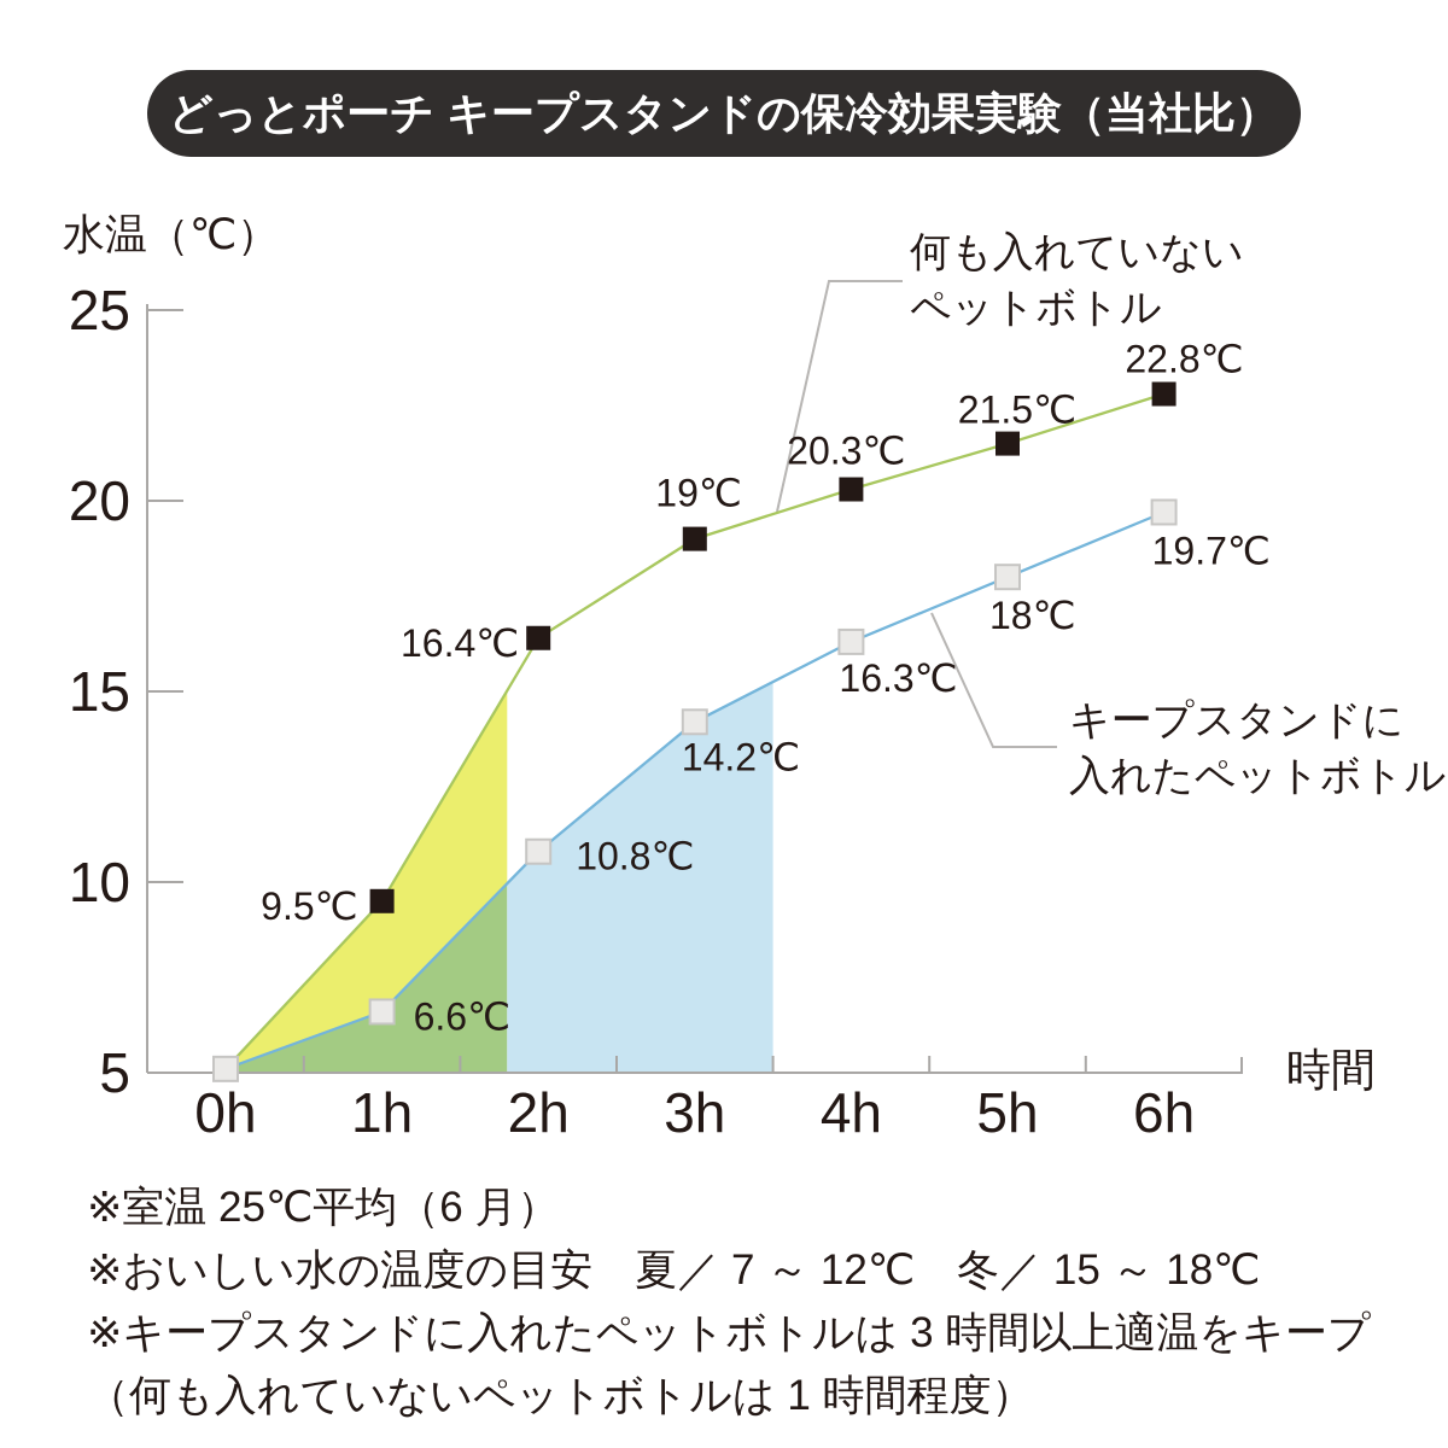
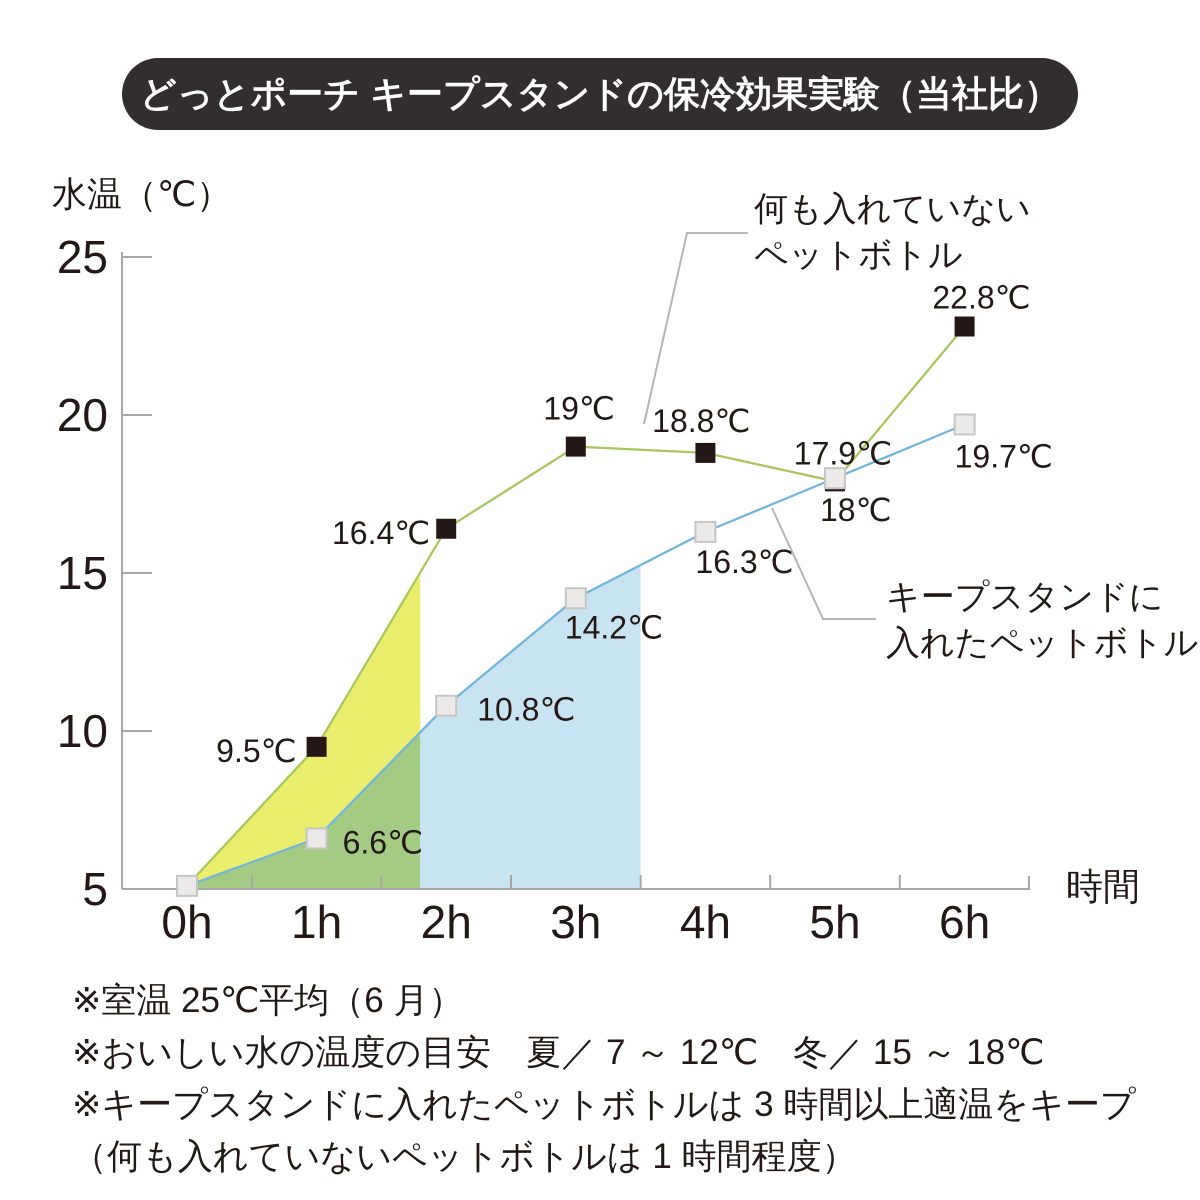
何も入れていないペットボトル/4h: 20.3 -> 18.8
何も入れていないペットボトル/5h: 21.5 -> 17.9
